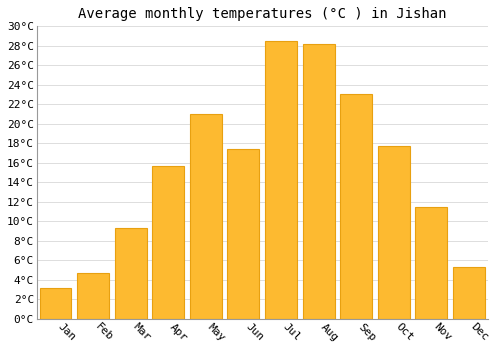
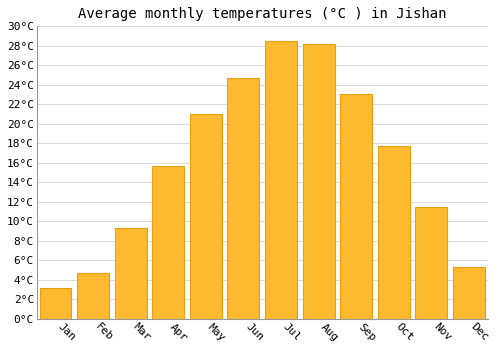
Jun: 17.4°C -> 24.7°C
